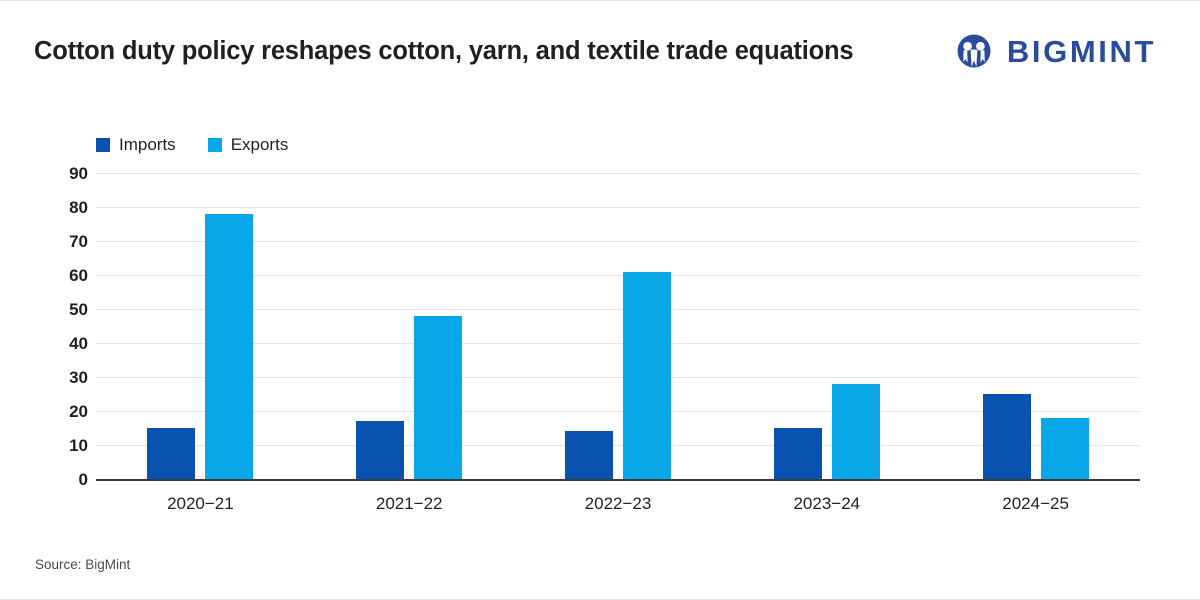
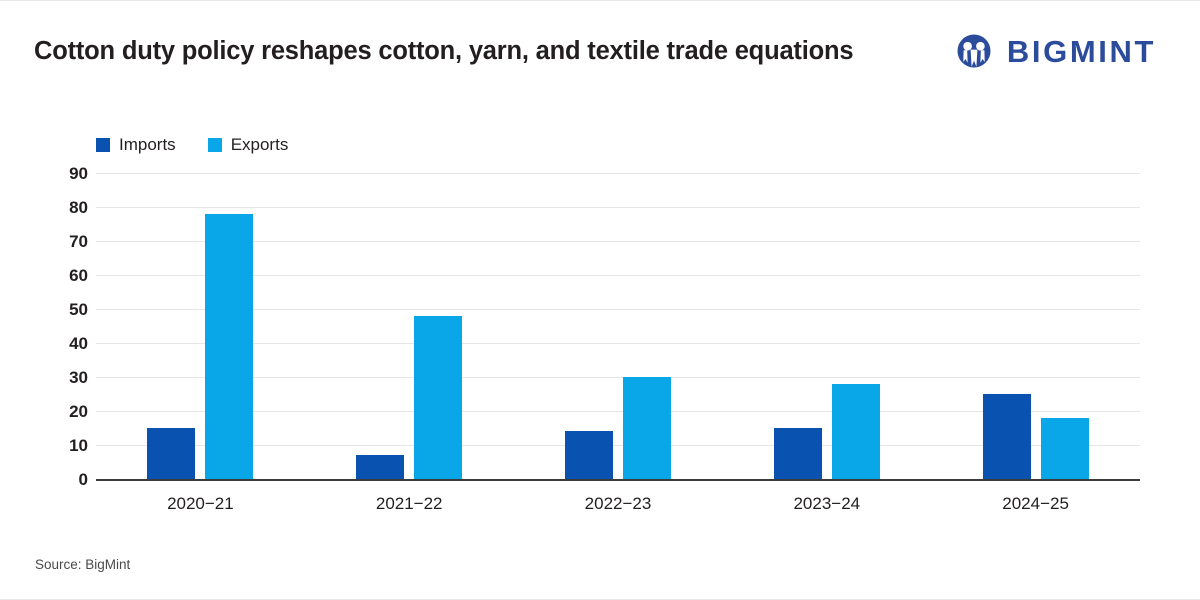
Imports/2021−22: 17 -> 7
Exports/2022−23: 61 -> 30
